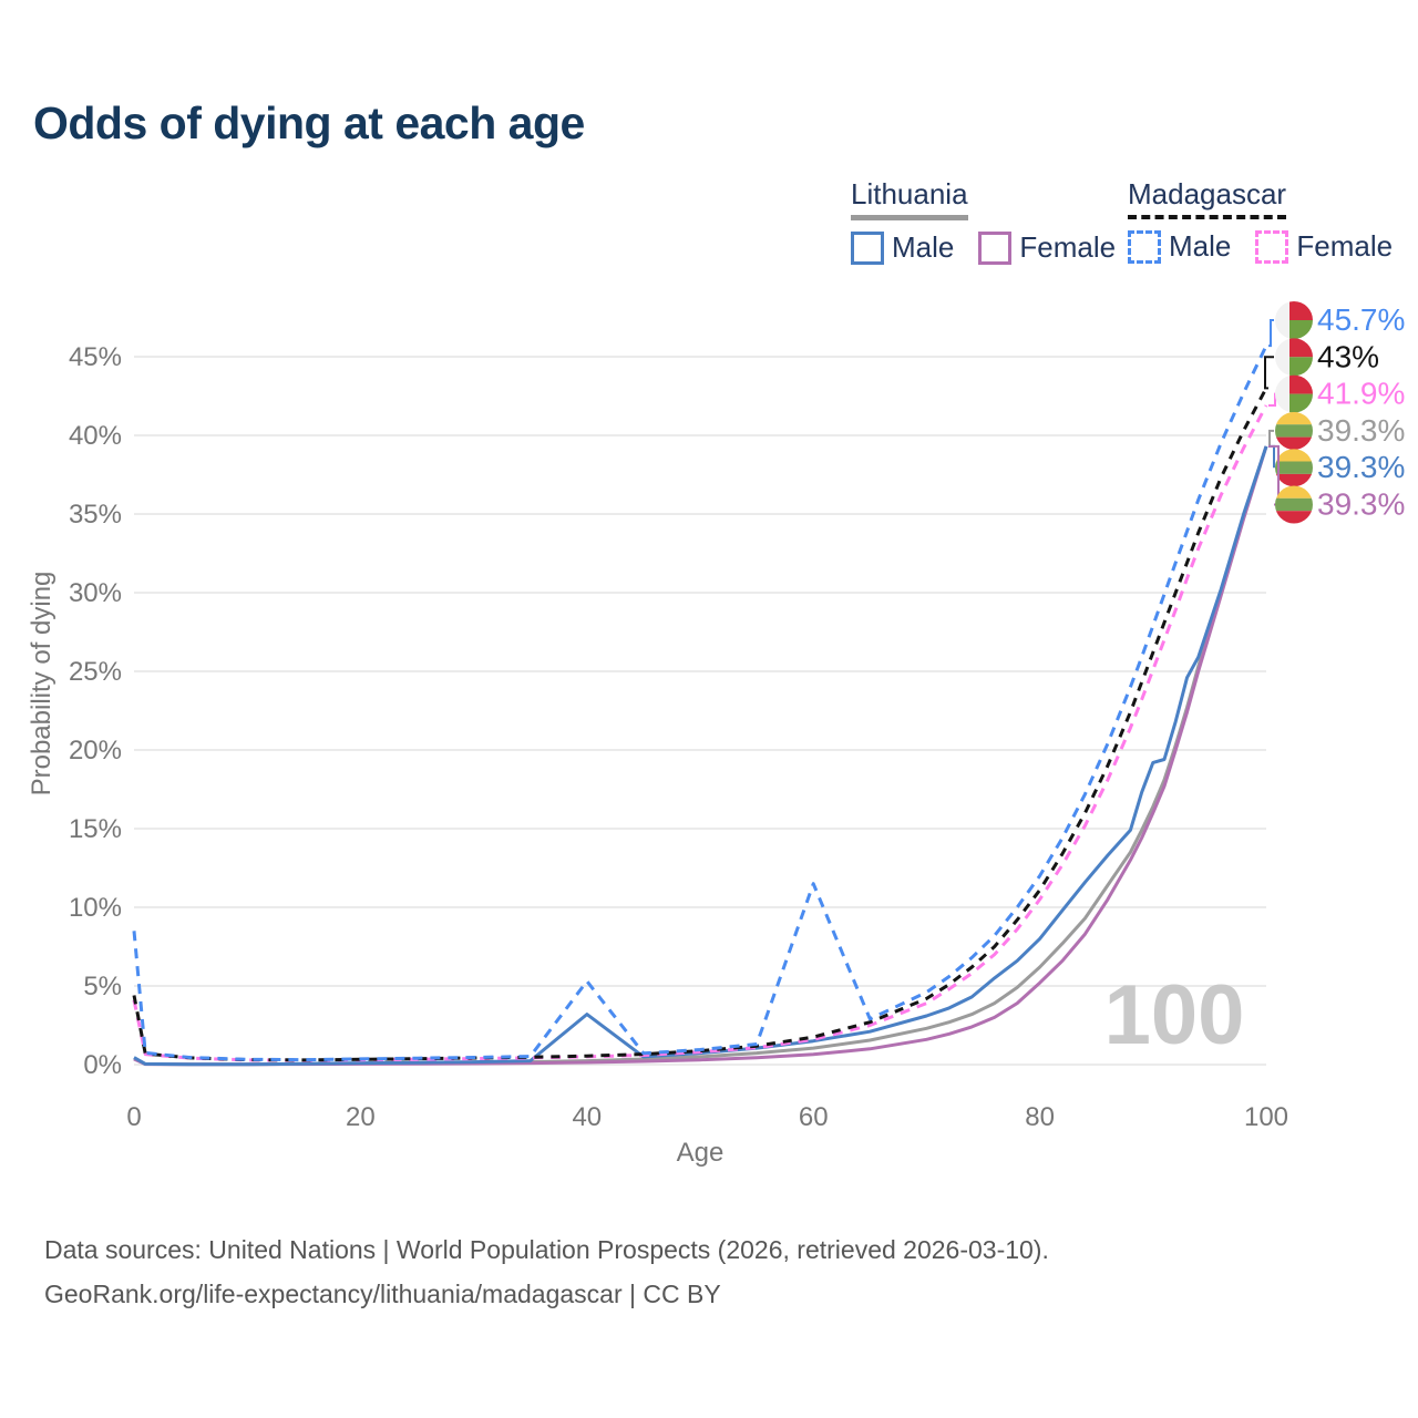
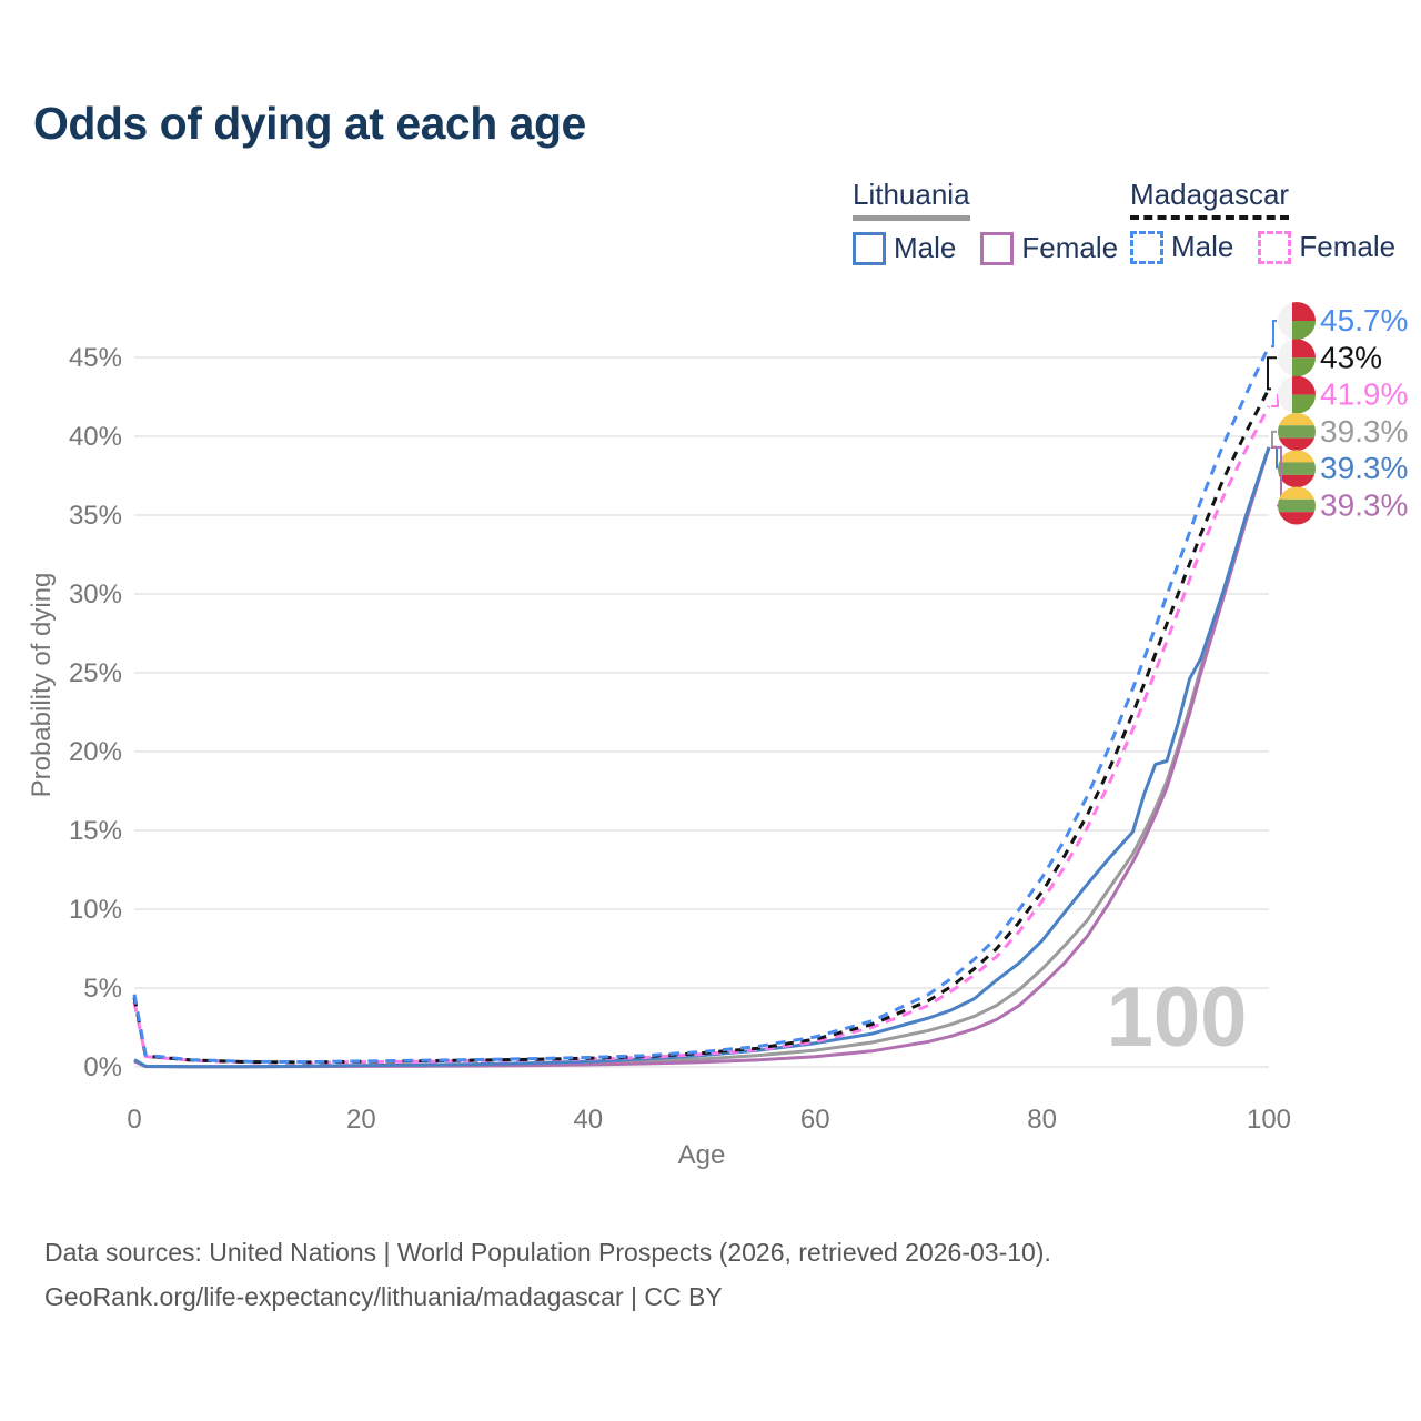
Madagascar Male/0: 8.5% -> 4.6%
Lithuania Male/40: 3.2% -> 0.3%
Madagascar Male/40: 5.3% -> 0.6%
Madagascar Male/60: 11.5% -> 1.9%
